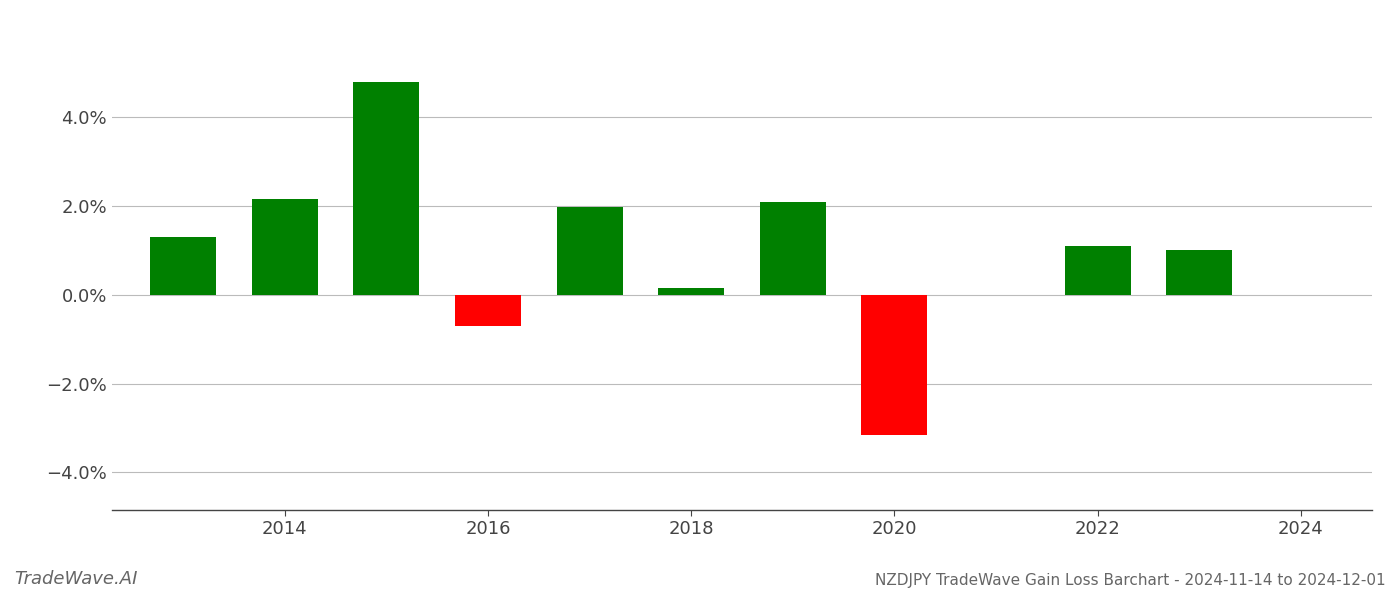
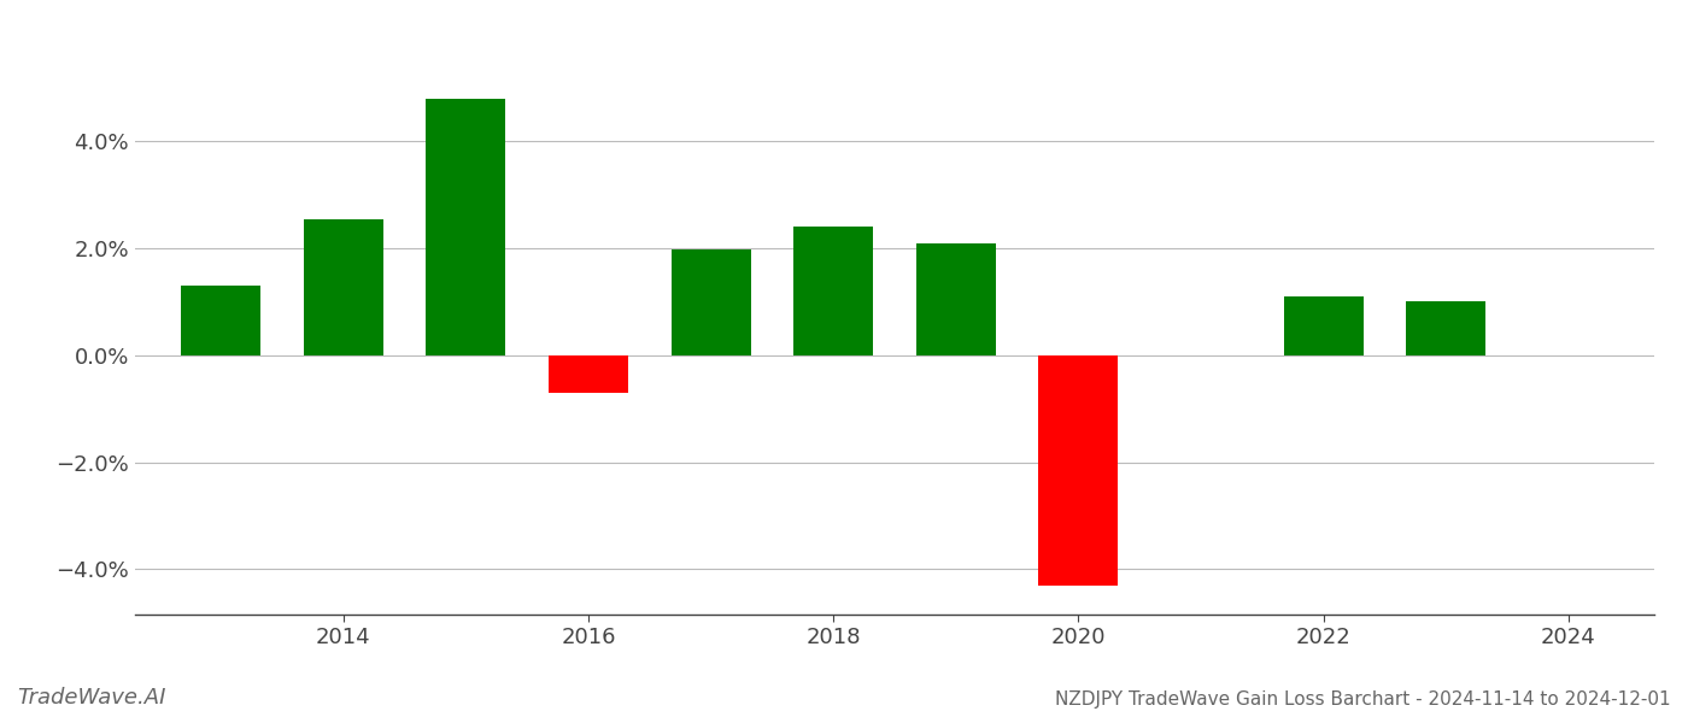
2014: 2.15% -> 2.55%
2018: 0.15% -> 2.40%
2020: -3.15% -> -4.30%
